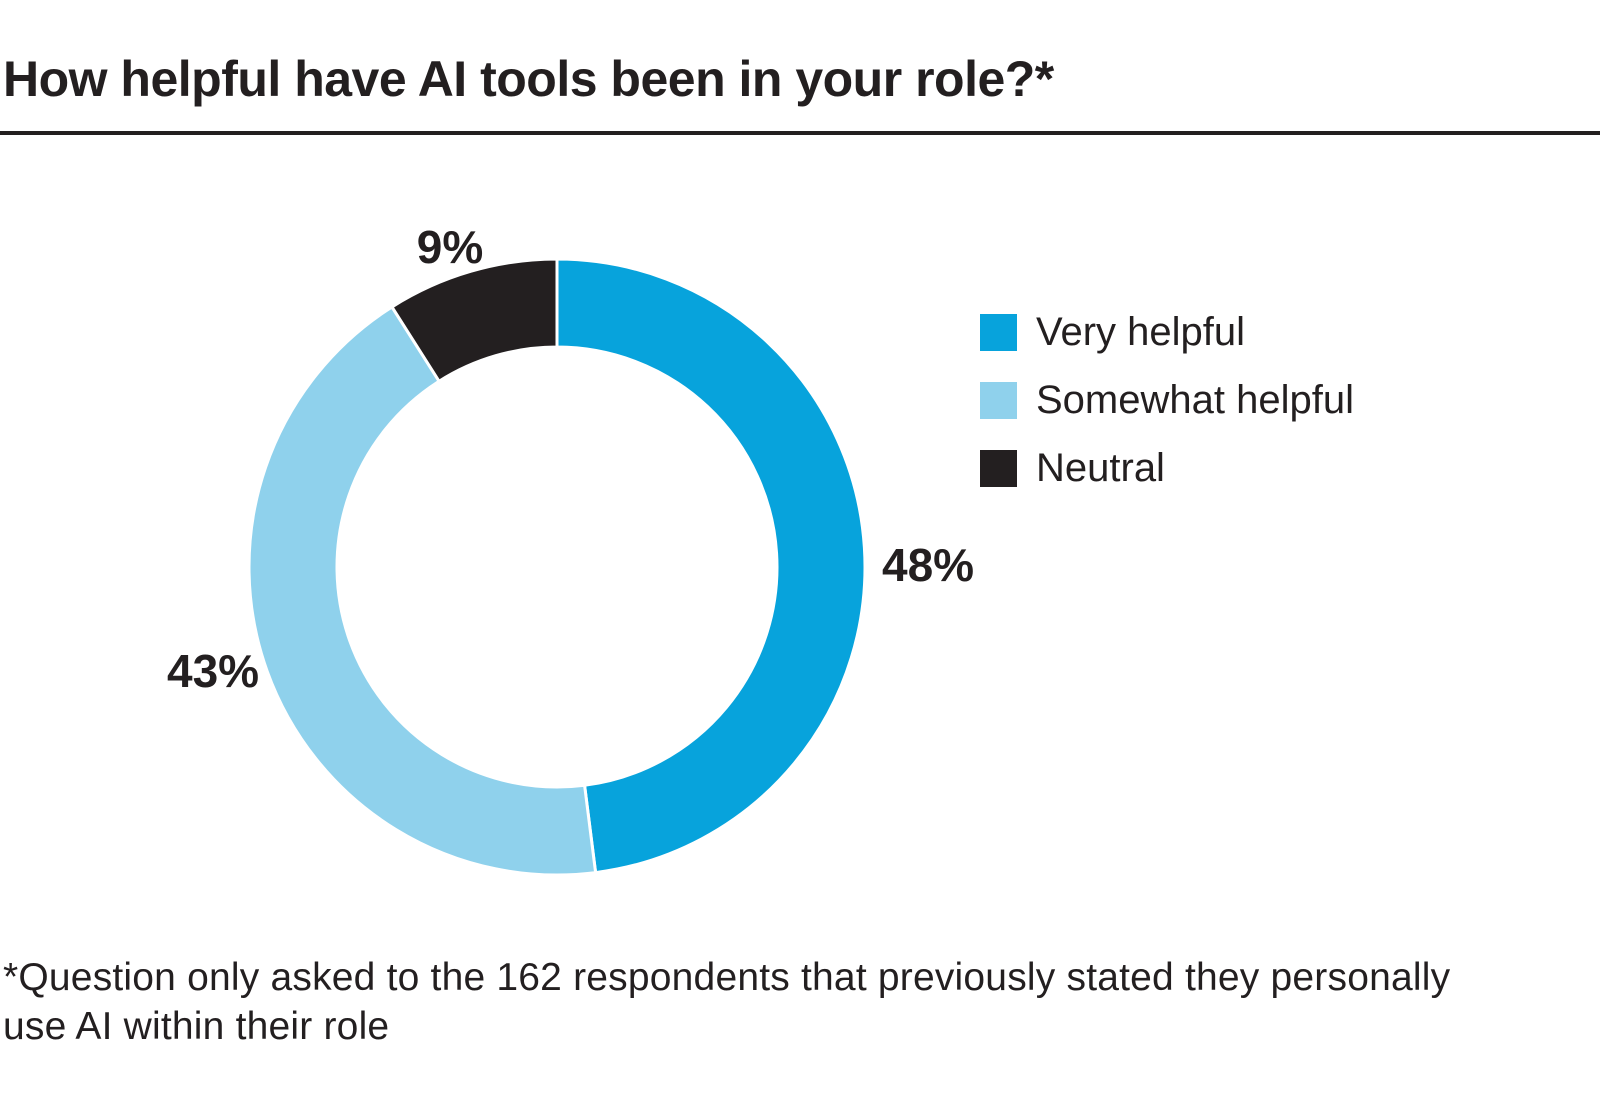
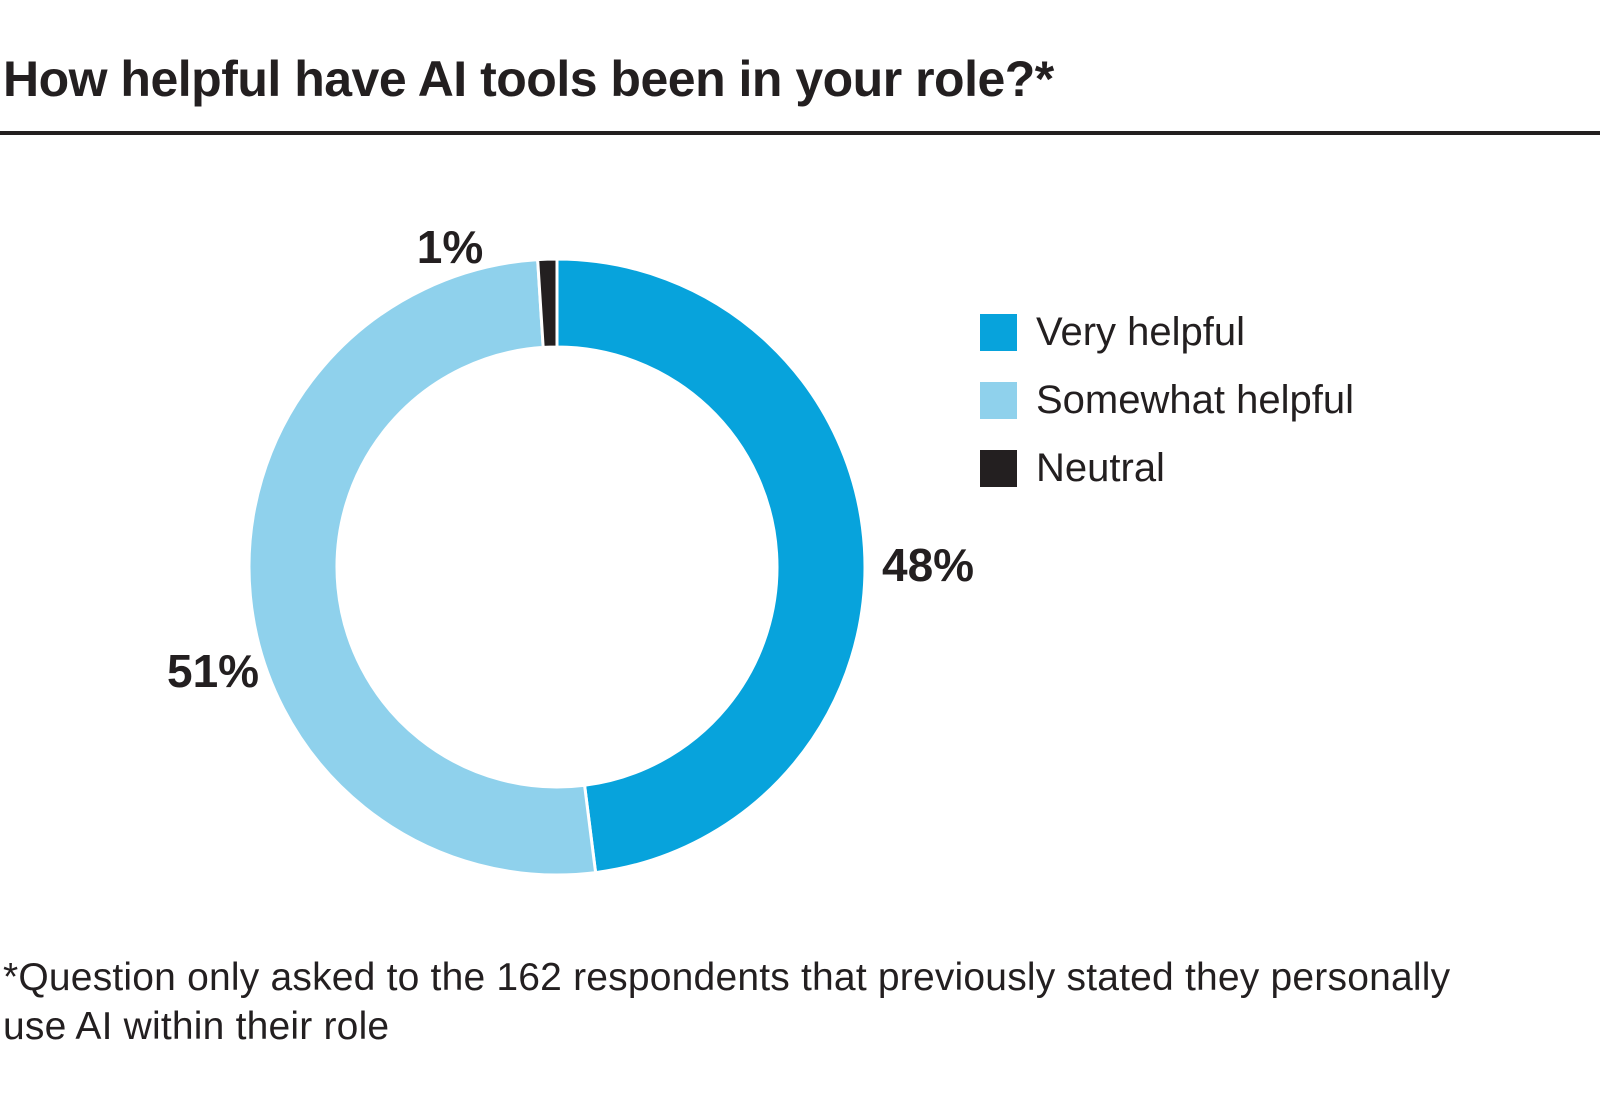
Somewhat helpful: 43% -> 51%
Neutral: 9% -> 1%
